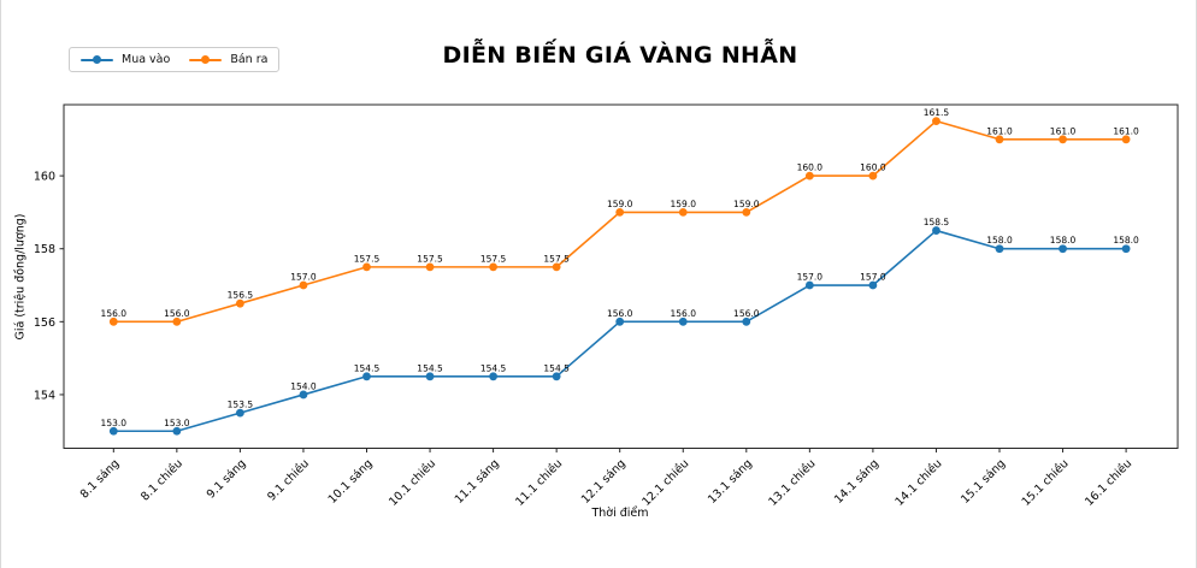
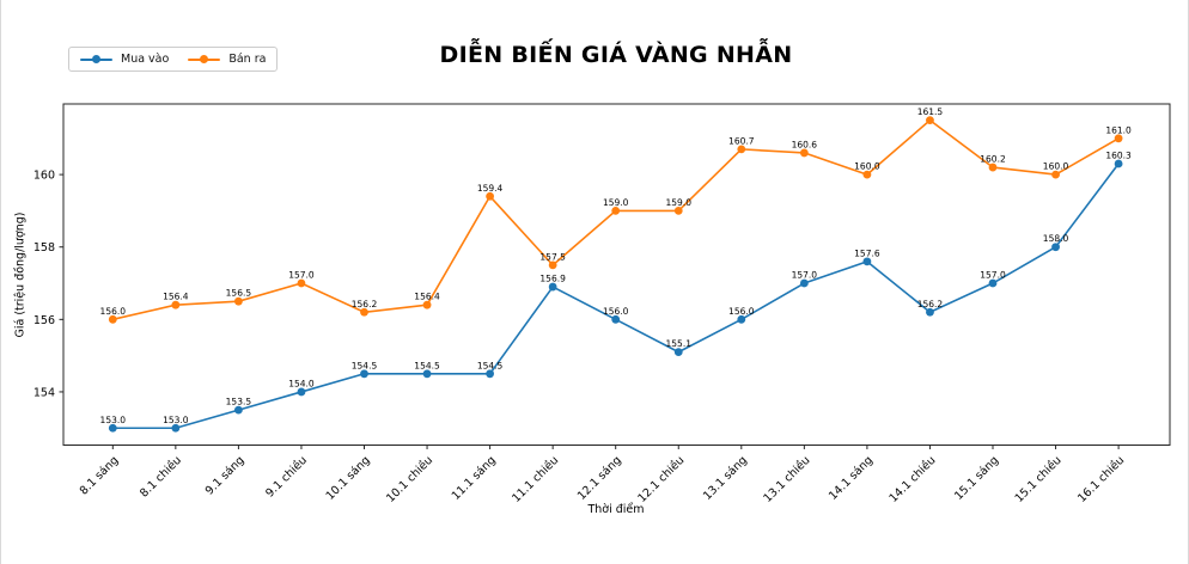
Bán ra/8.1 chiều: 156.0 -> 156.4
Bán ra/10.1 sáng: 157.5 -> 156.2
Bán ra/10.1 chiều: 157.5 -> 156.4
Bán ra/11.1 sáng: 157.5 -> 159.4
Mua vào/11.1 chiều: 154.5 -> 156.9
Mua vào/12.1 chiều: 156.0 -> 155.1
Bán ra/13.1 sáng: 159.0 -> 160.7
Bán ra/13.1 chiều: 160.0 -> 160.6
Mua vào/14.1 sáng: 157.0 -> 157.6
Mua vào/14.1 chiều: 158.5 -> 156.2
Mua vào/15.1 sáng: 158.0 -> 157.0
Bán ra/15.1 sáng: 161.0 -> 160.2
Bán ra/15.1 chiều: 161.0 -> 160.0
Mua vào/16.1 chiều: 158.0 -> 160.3
